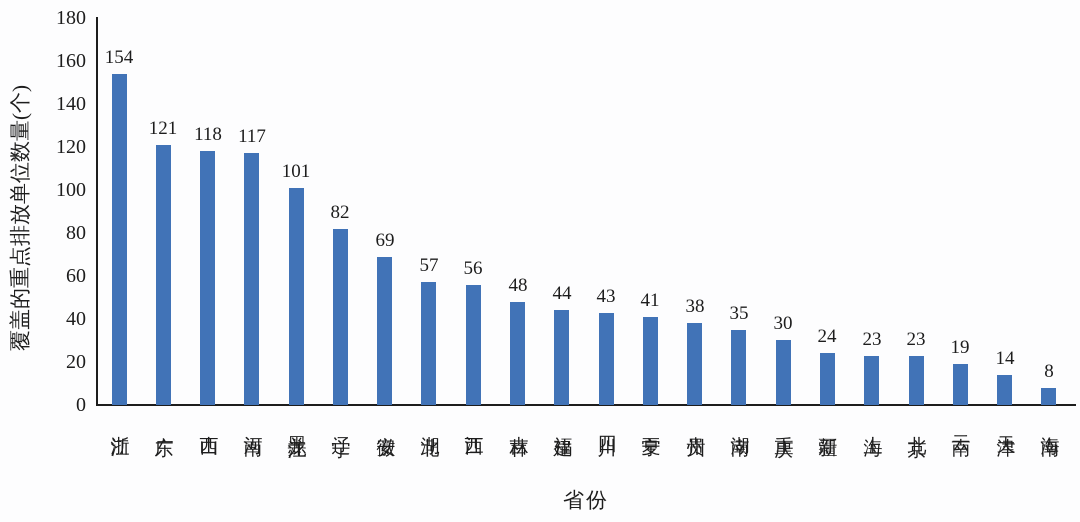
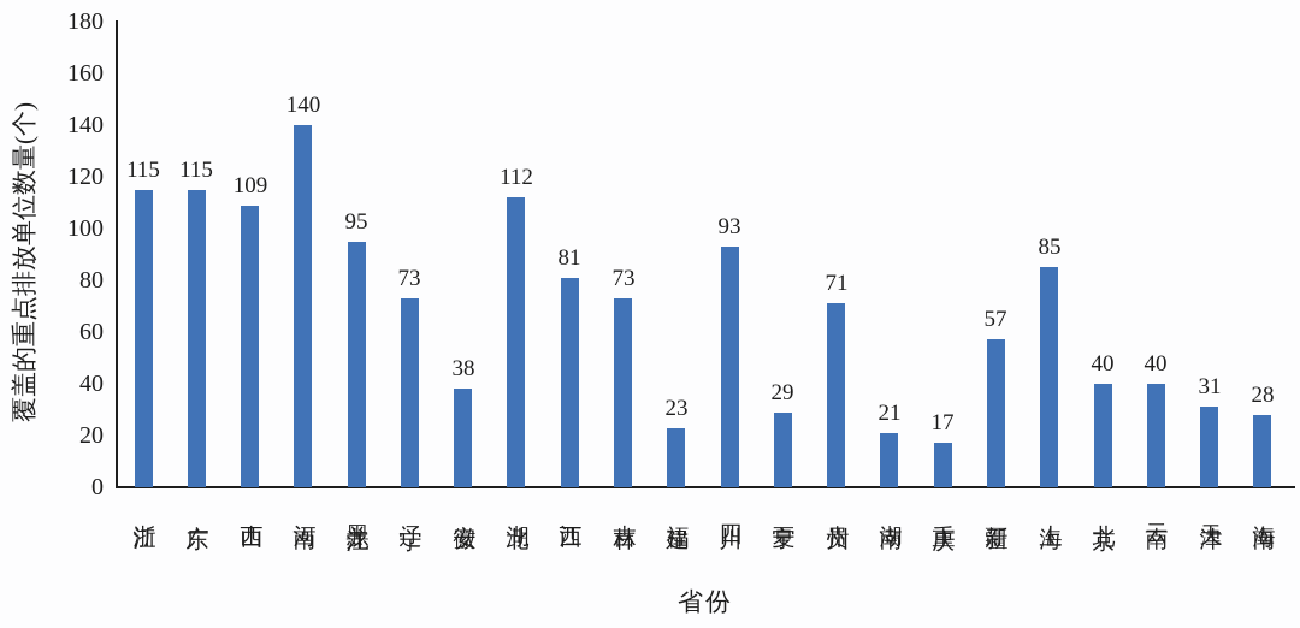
浙江: 154 -> 115
广东: 121 -> 115
山西: 118 -> 109
河南: 117 -> 140
黑龙江: 101 -> 95
辽宁: 82 -> 73
安徽: 69 -> 38
湖北: 57 -> 112
江西: 56 -> 81
吉林: 48 -> 73
福建: 44 -> 23
四川: 43 -> 93
宁夏: 41 -> 29
贵州: 38 -> 71
湖南: 35 -> 21
重庆: 30 -> 17
新疆: 24 -> 57
上海: 23 -> 85
北京: 23 -> 40
云南: 19 -> 40
天津: 14 -> 31
海南: 8 -> 28
